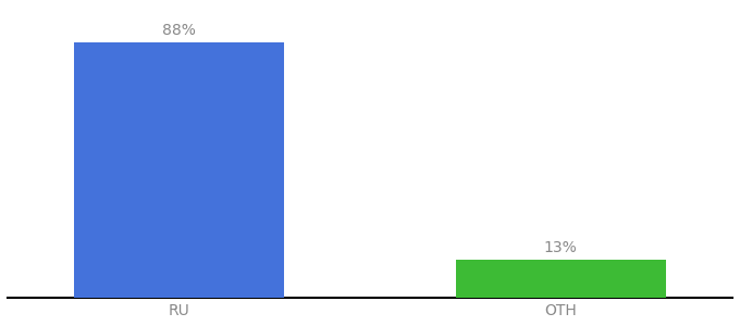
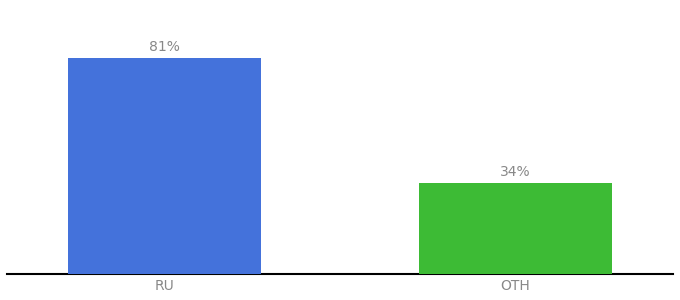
RU: 88% -> 81%
OTH: 13% -> 34%
